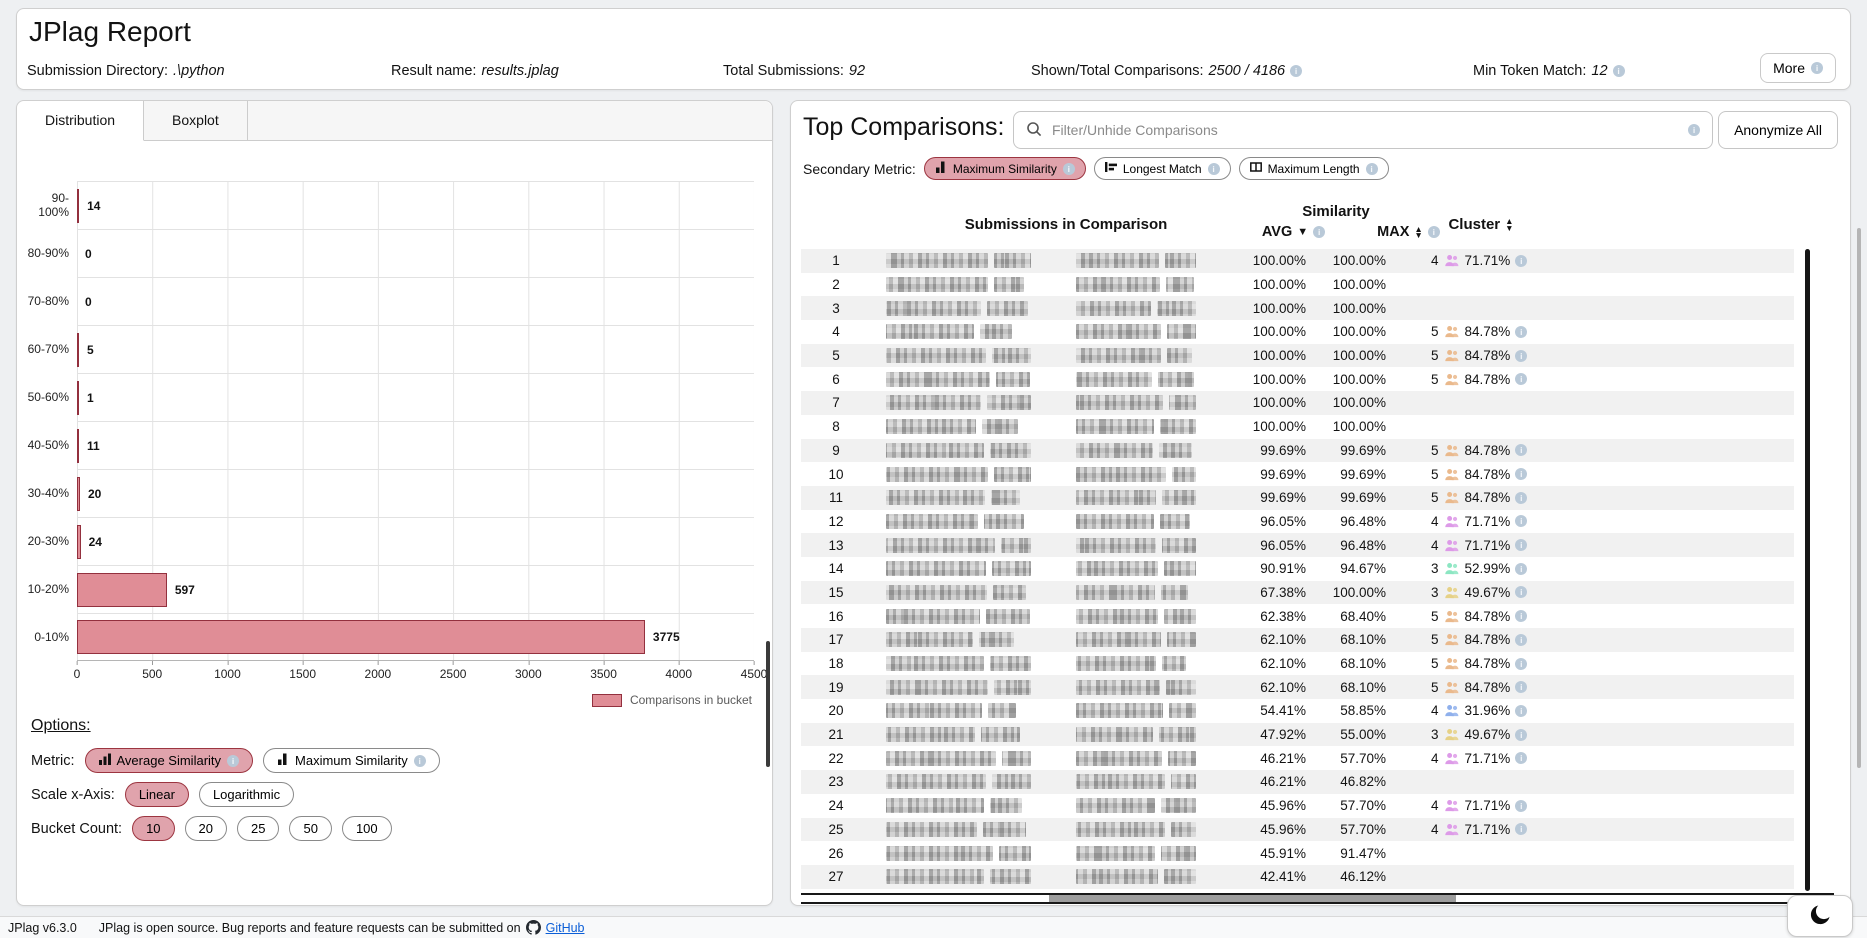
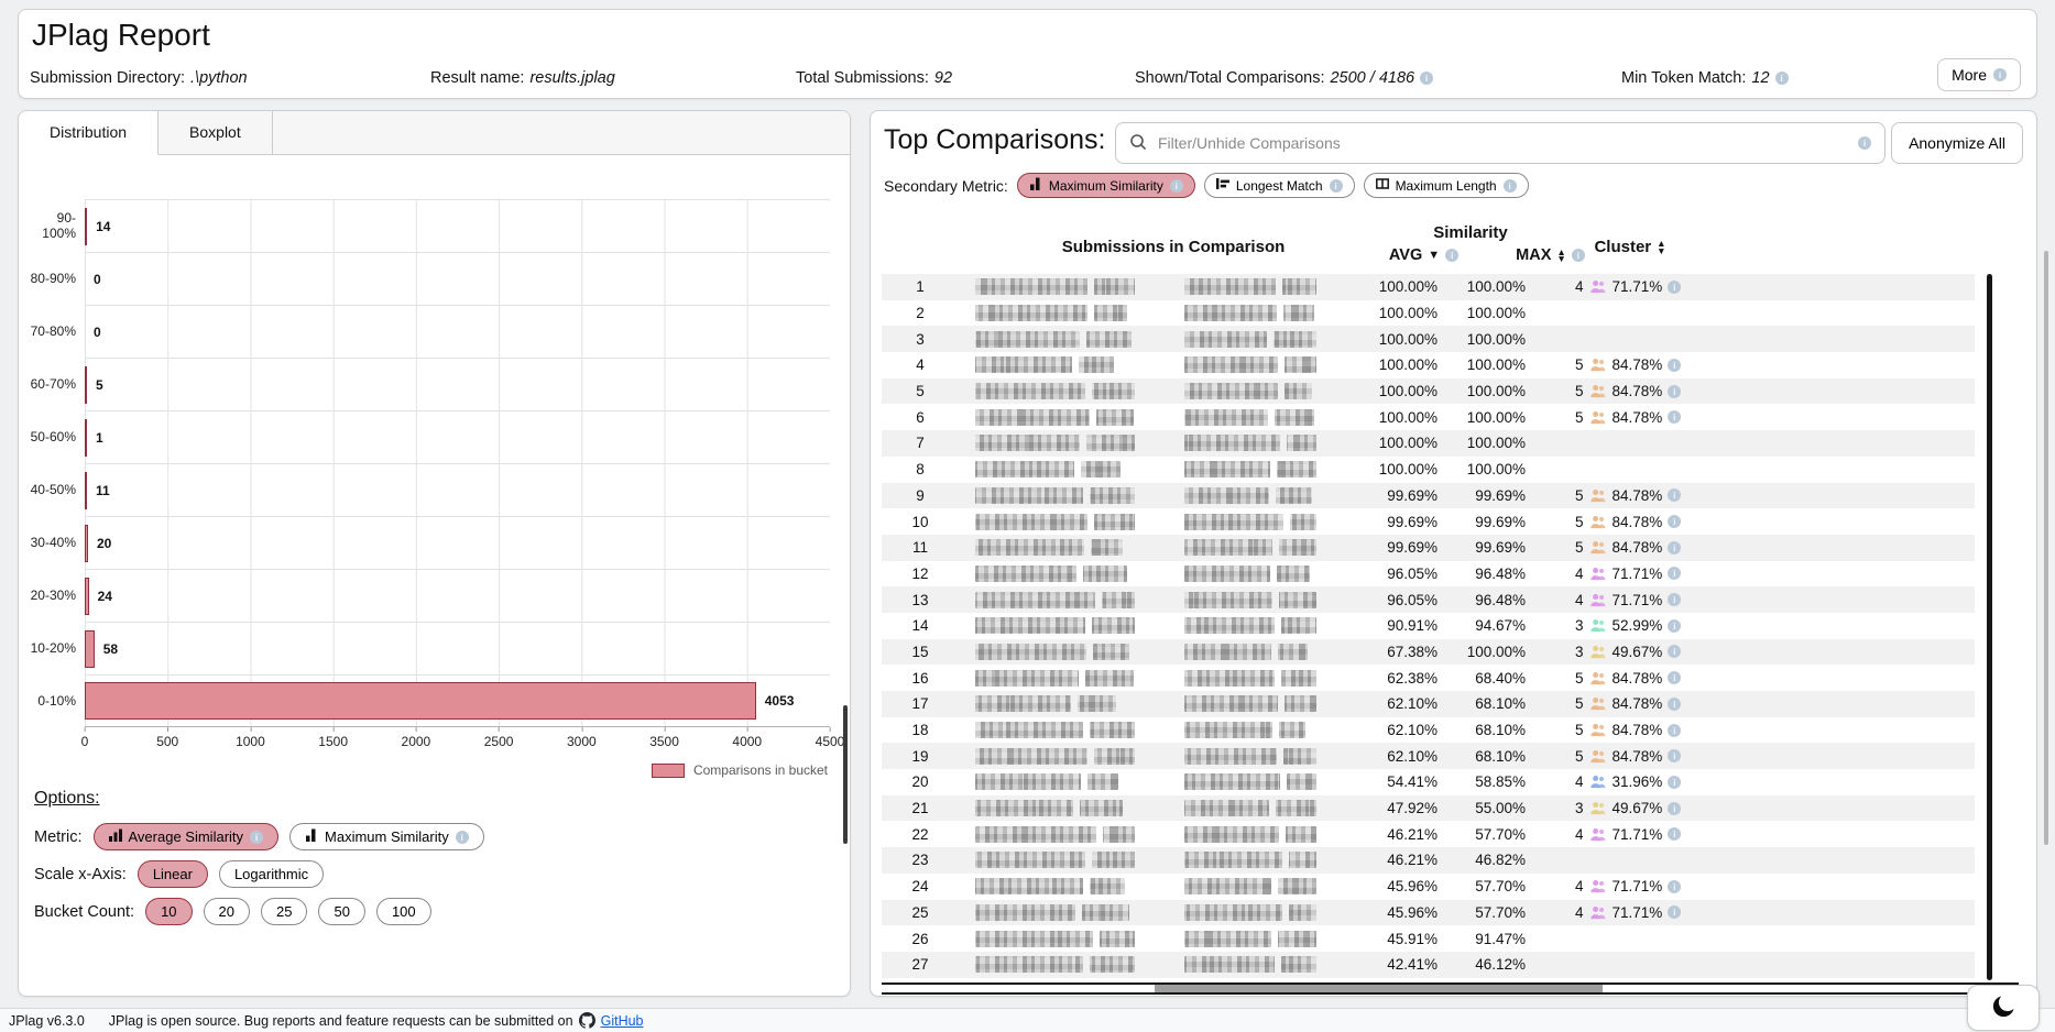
10-20%: 597 -> 58
0-10%: 3775 -> 4053
